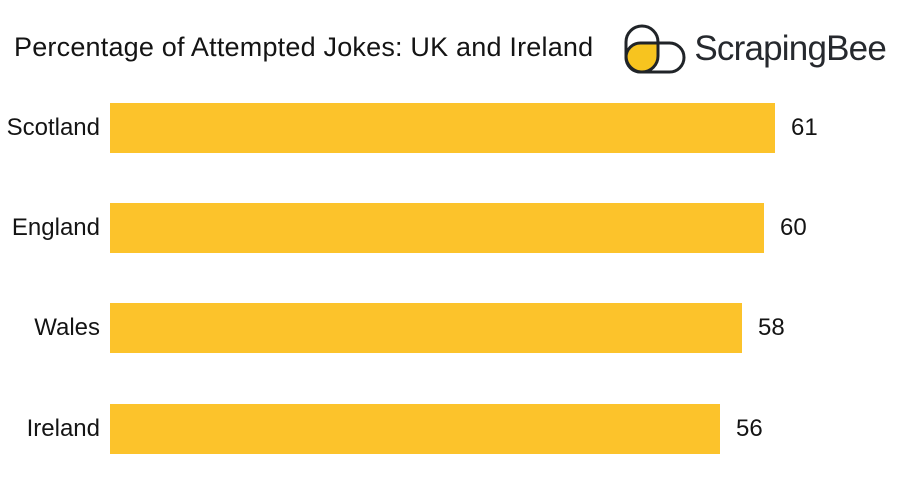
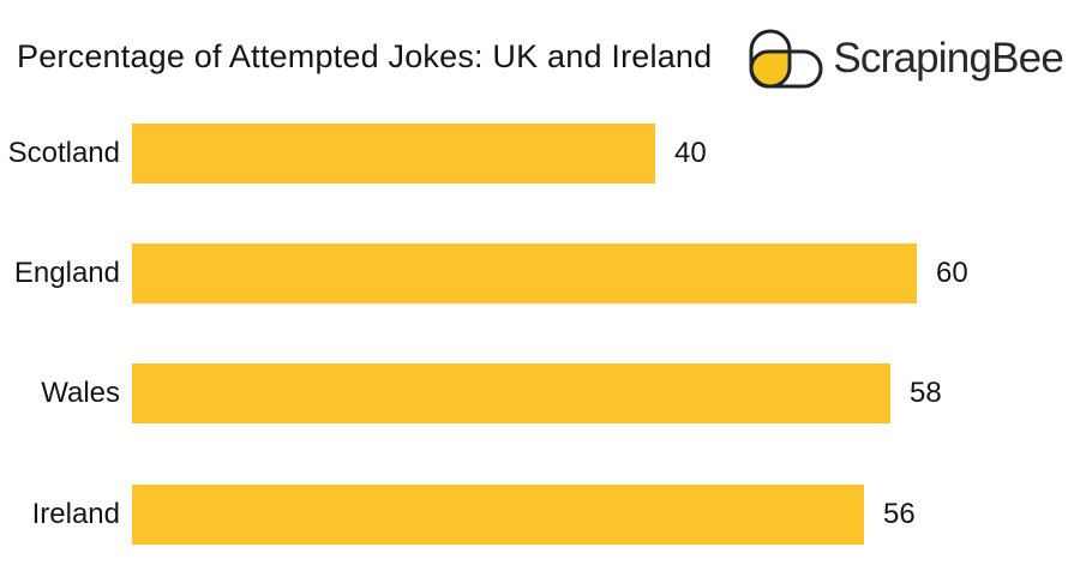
Scotland: 61 -> 40
